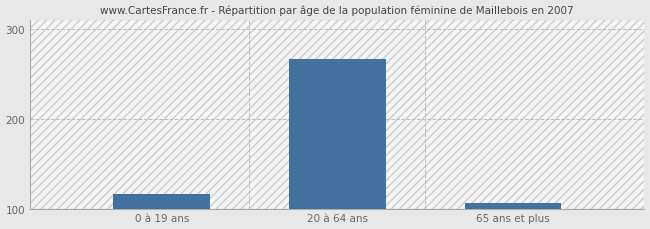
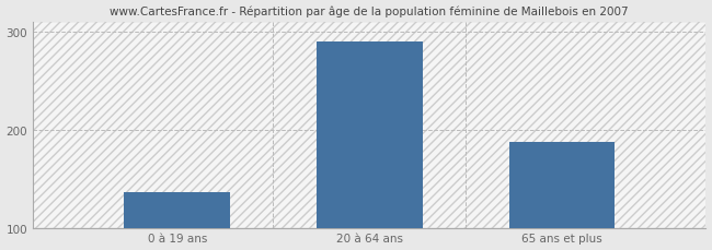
0 à 19 ans: 116 -> 136
20 à 64 ans: 267 -> 290
65 ans et plus: 106 -> 188
